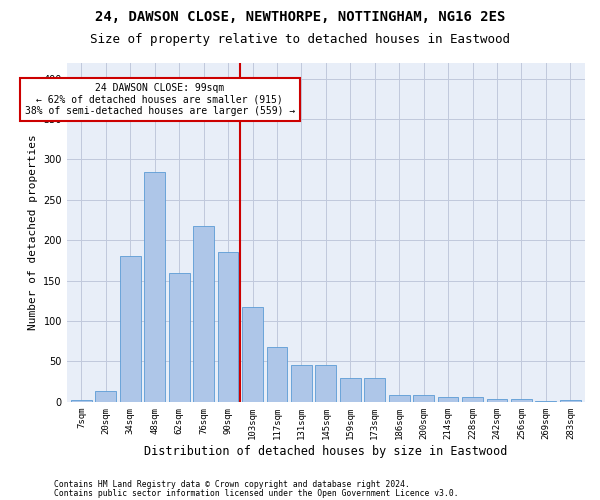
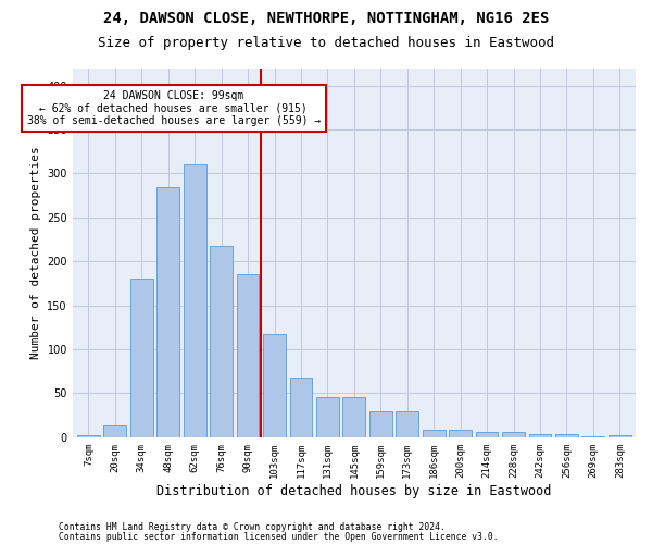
62sqm: 160 -> 310
